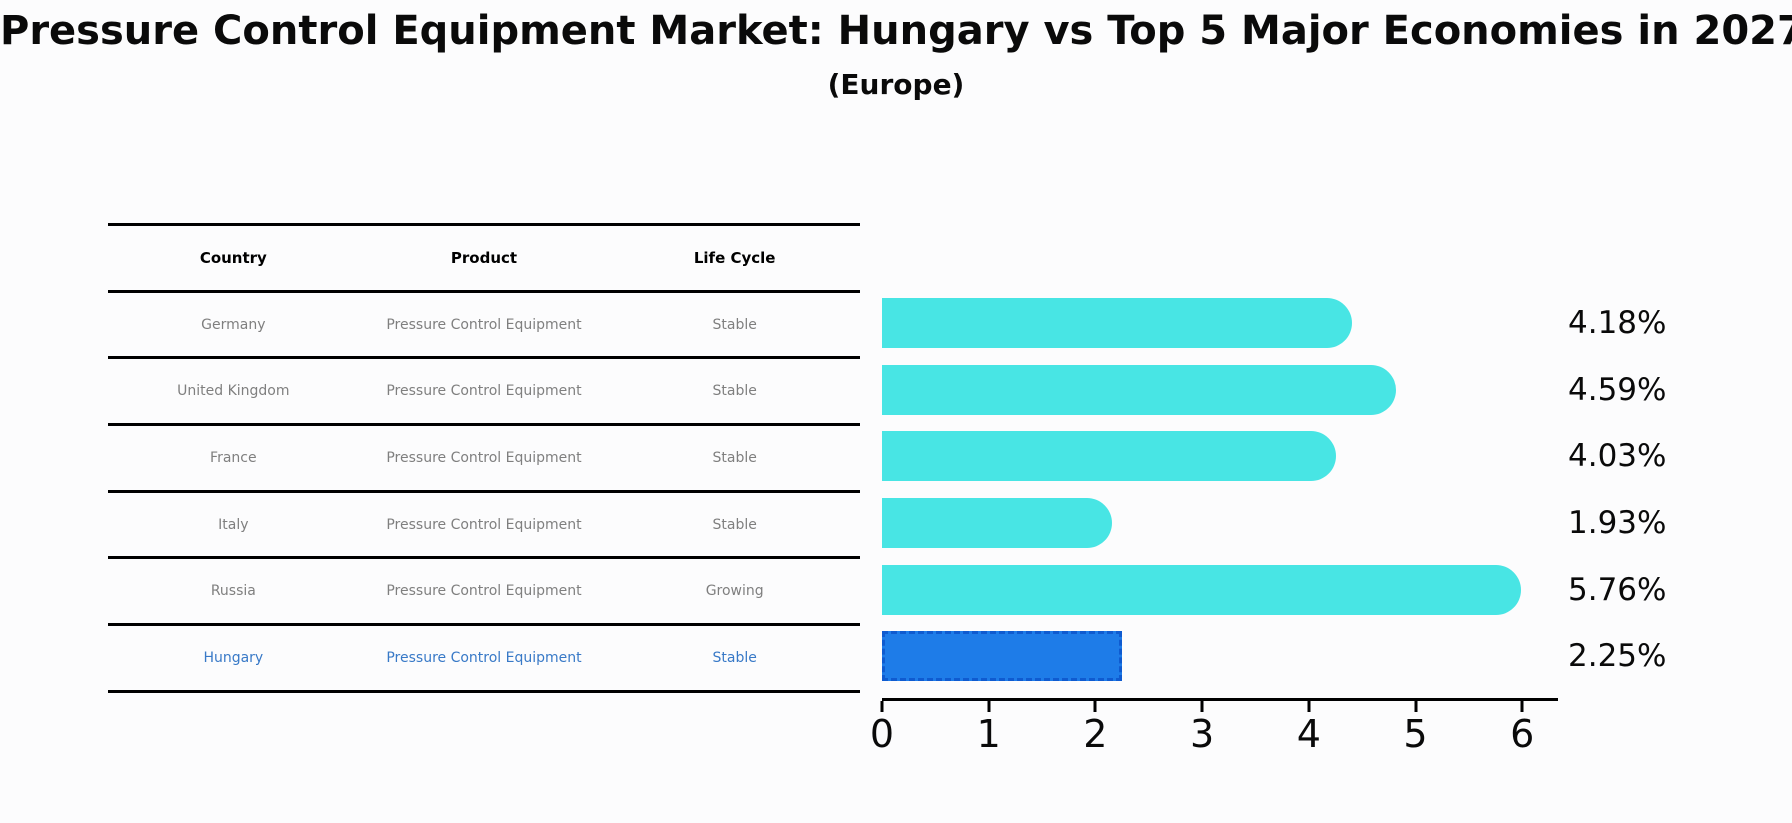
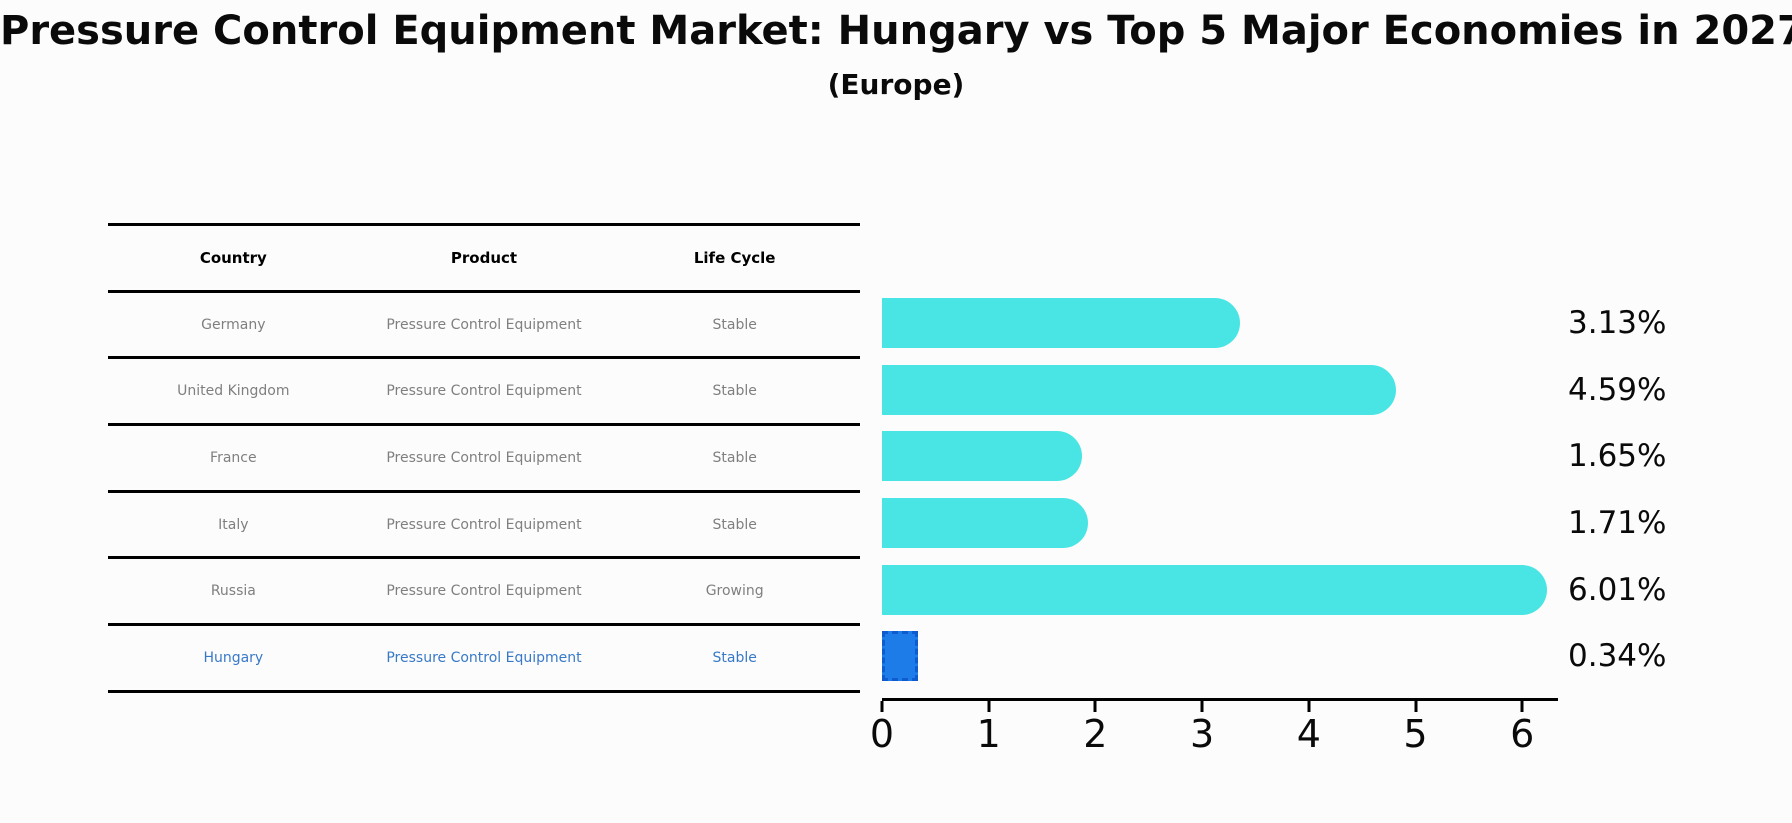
Germany: 4.18% -> 3.13%
France: 4.03% -> 1.65%
Italy: 1.93% -> 1.71%
Russia: 5.76% -> 6.01%
Hungary: 2.25% -> 0.34%
